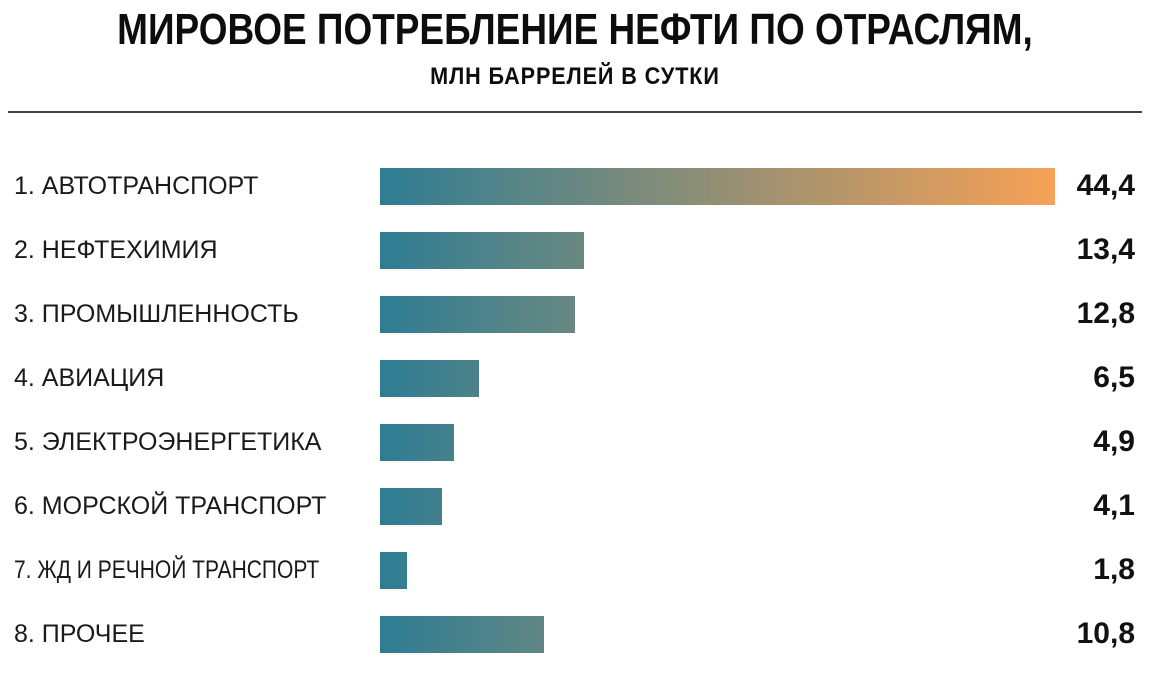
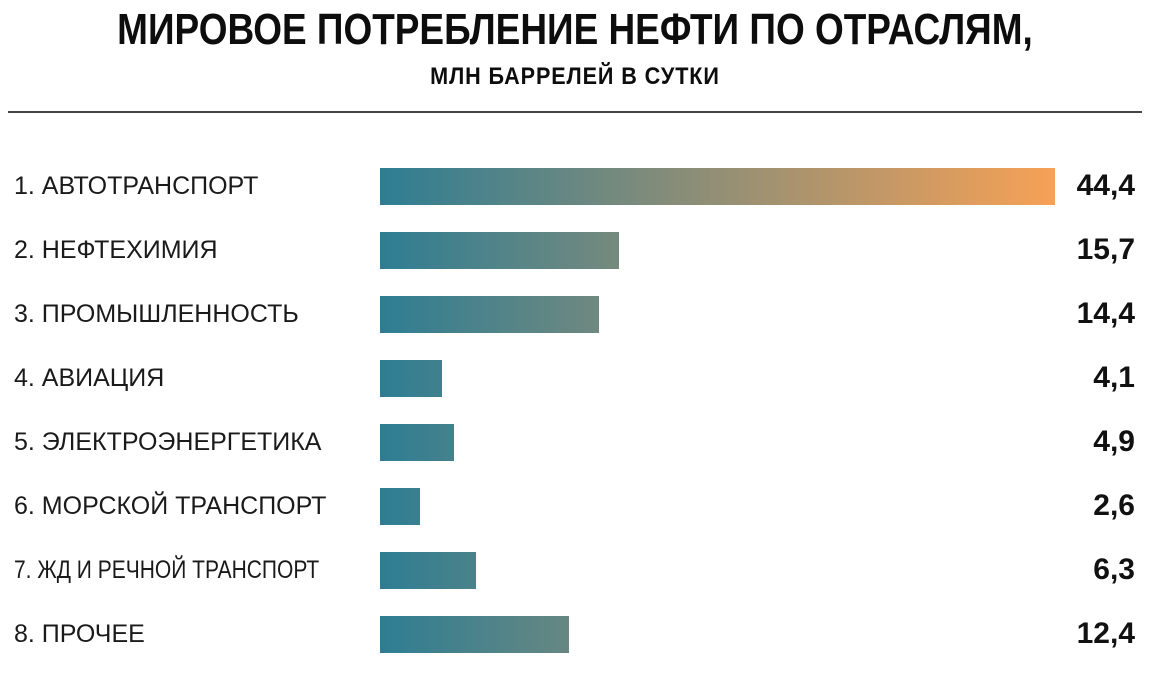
2. НЕФТЕХИМИЯ: 13,4 -> 15,7
3. ПРОМЫШЛЕННОСТЬ: 12,8 -> 14,4
4. АВИАЦИЯ: 6,5 -> 4,1
6. МОРСКОЙ ТРАНСПОРТ: 4,1 -> 2,6
7. ЖД И РЕЧНОЙ ТРАНСПОРТ: 1,8 -> 6,3
8. ПРОЧЕЕ: 10,8 -> 12,4
